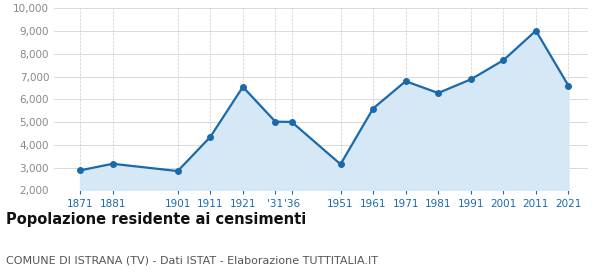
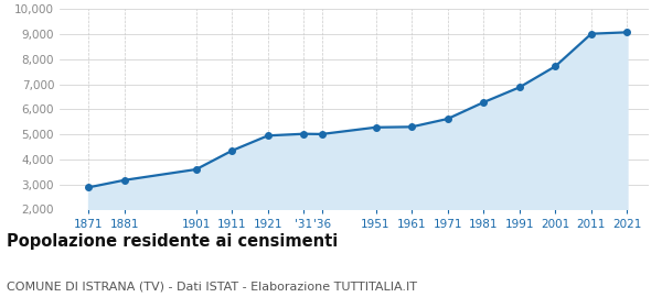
1901: 2,850 -> 3,600
1921: 6,550 -> 4,950
1951: 3,150 -> 5,280
1961: 5,600 -> 5,300
1971: 6,800 -> 5,620
2021: 6,600 -> 9,080
